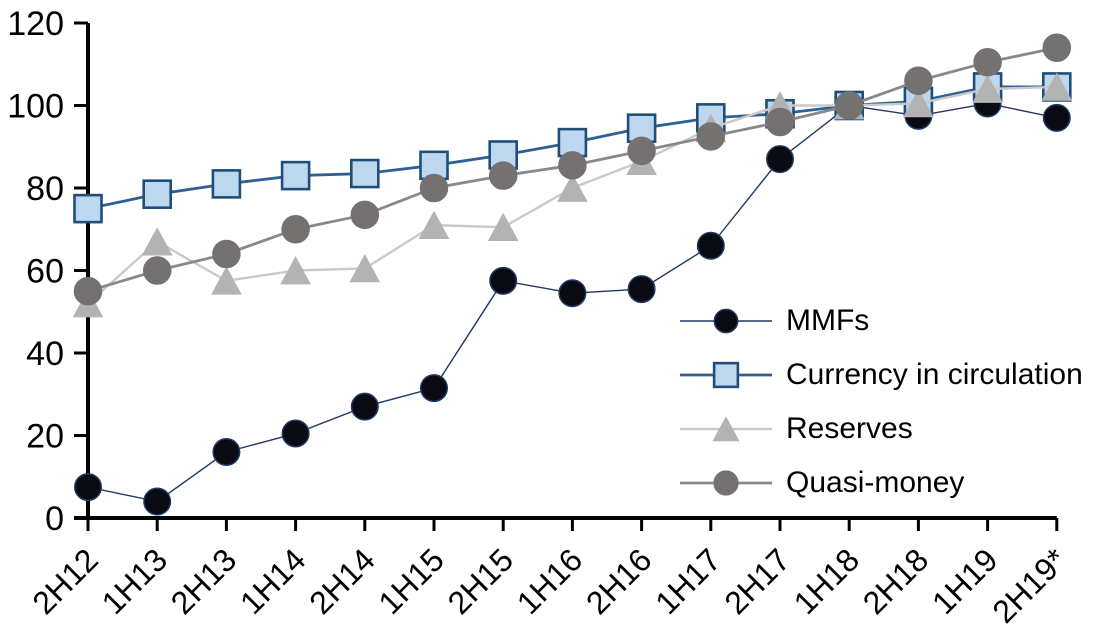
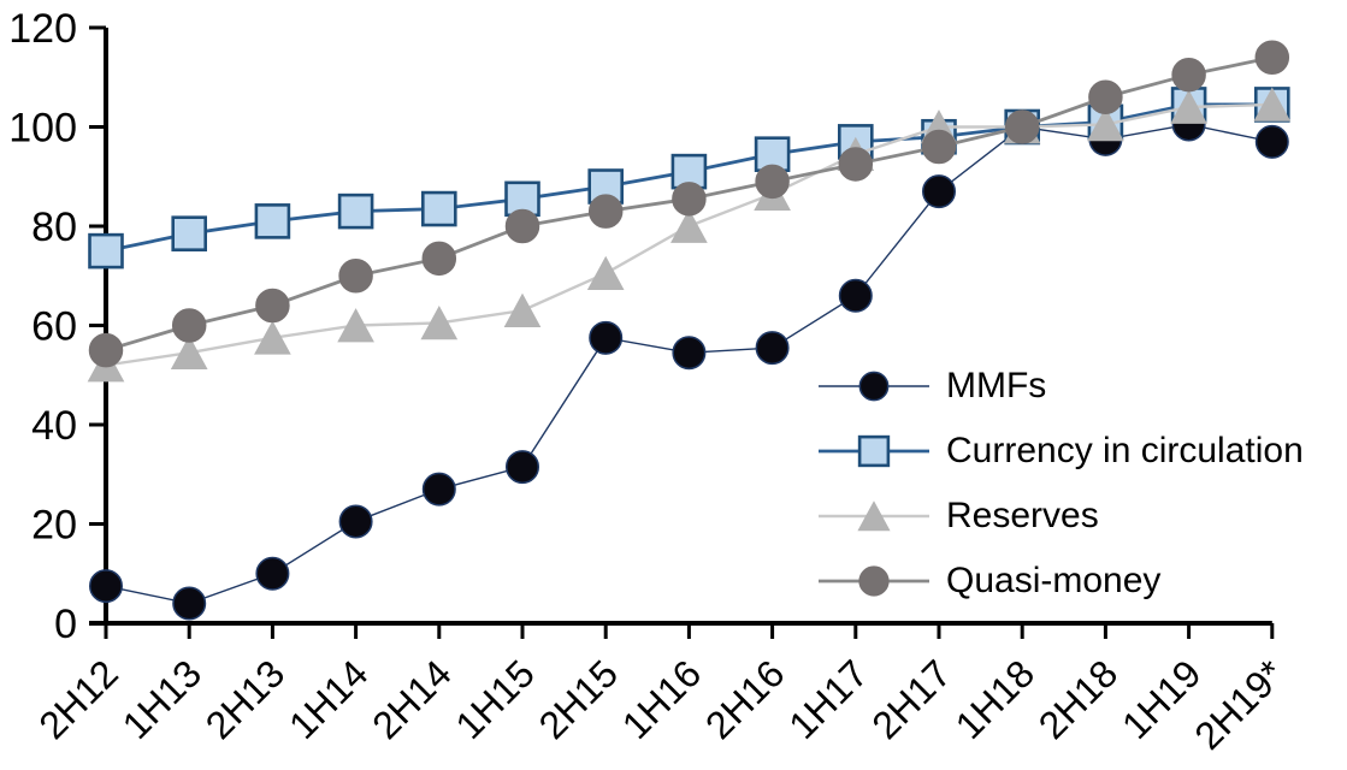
Reserves/1H13: 67 -> 54
MMFs/2H13: 16 -> 10
Reserves/1H15: 71 -> 63
